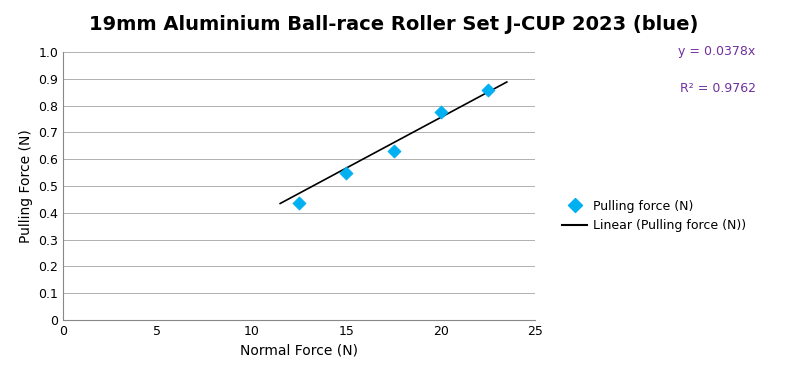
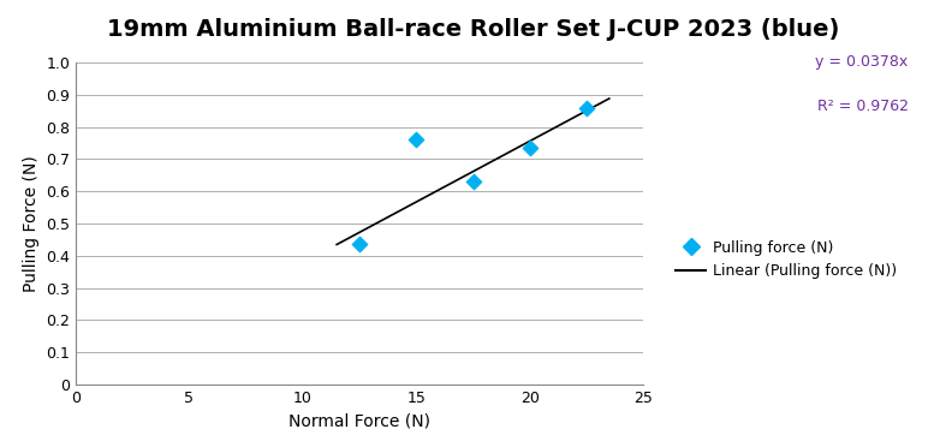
Pulling force (N)/15: 0.550 -> 0.760
Pulling force (N)/20: 0.775 -> 0.735
